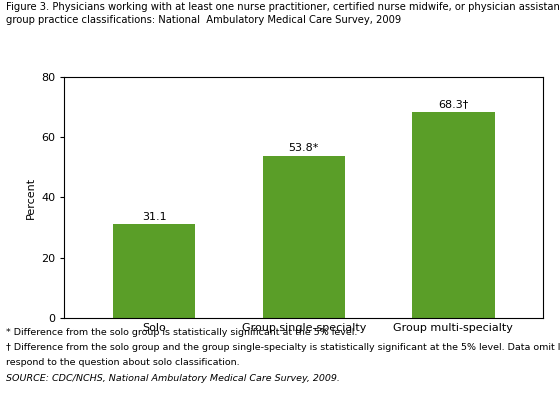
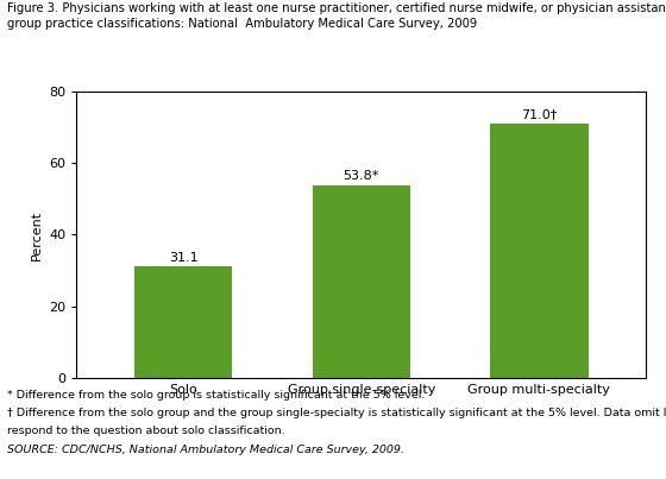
Group multi-specialty: 68.3† -> 71.0†
